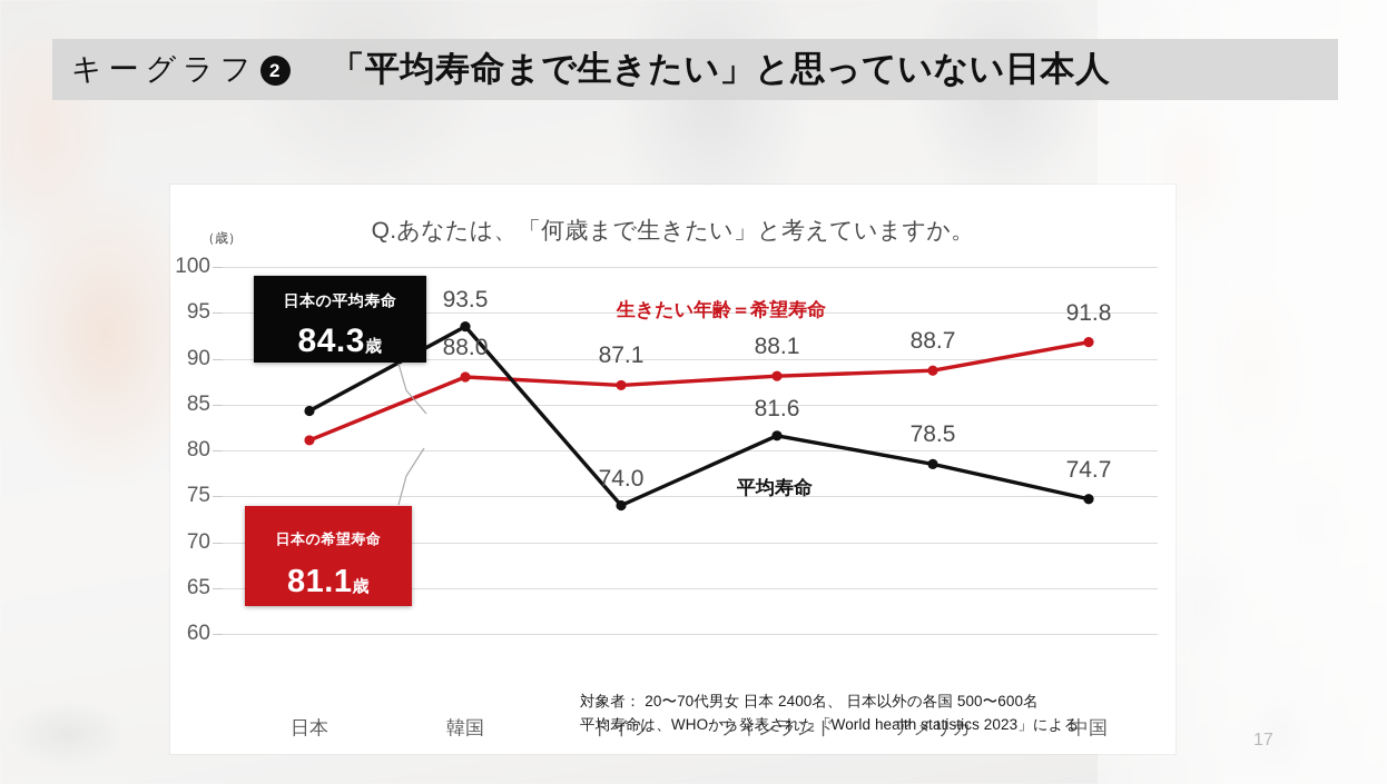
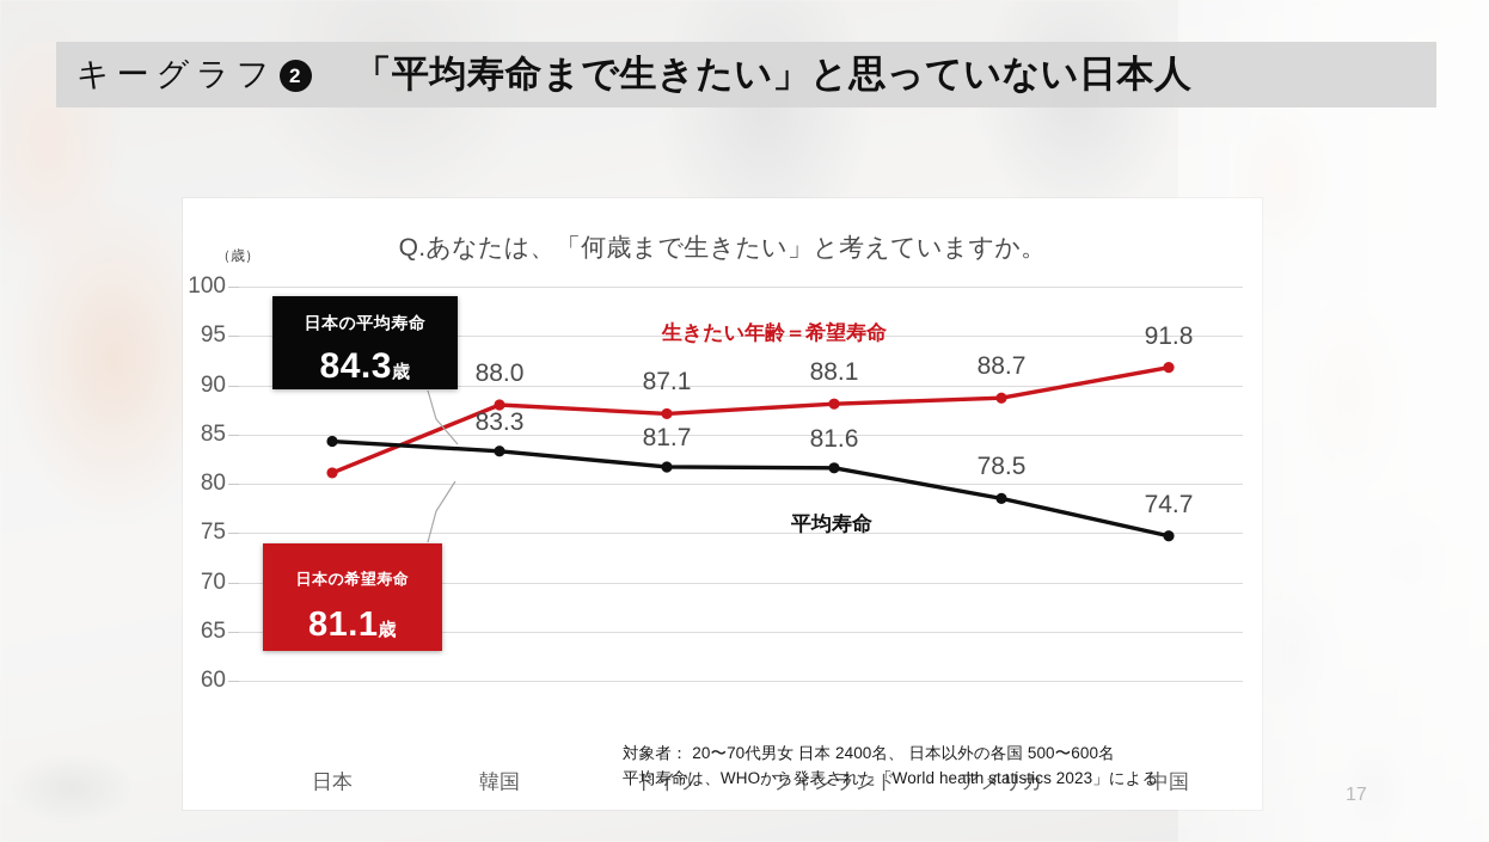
平均寿命/韓国: 93.5 -> 83.3
平均寿命/ドイツ: 74.0 -> 81.7
